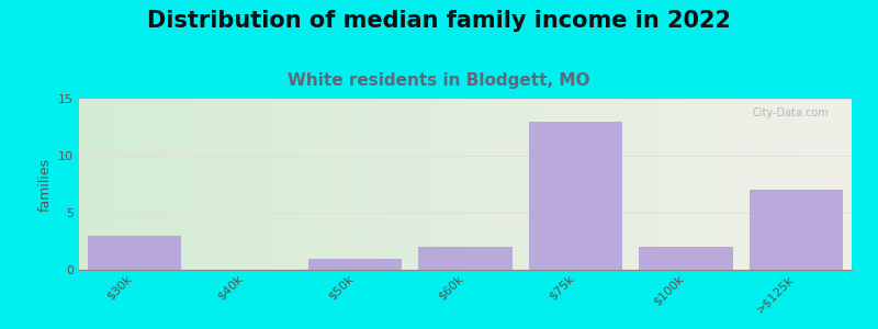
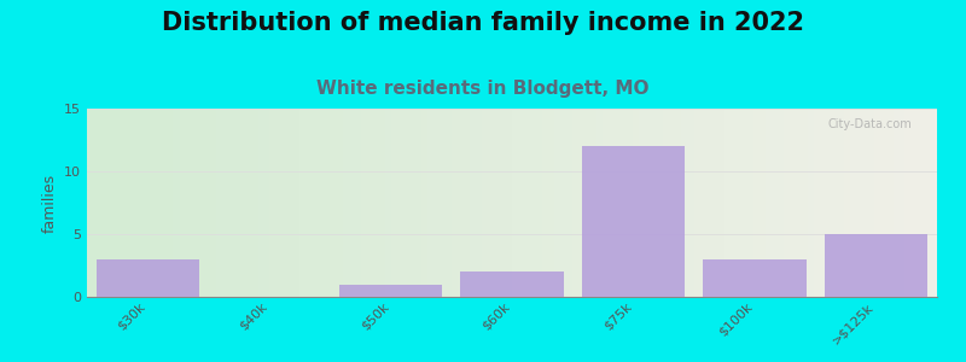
$75k: 13 -> 12
$100k: 2 -> 3
>$125k: 7 -> 5
